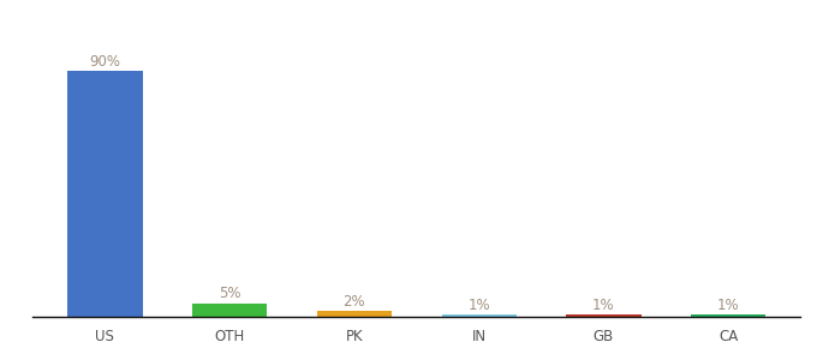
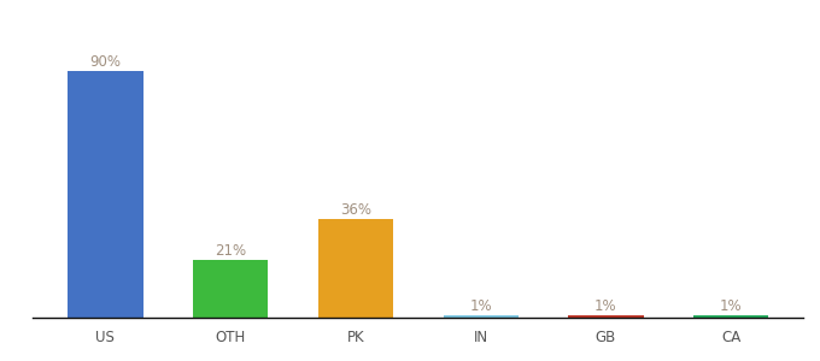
OTH: 5% -> 21%
PK: 2% -> 36%
